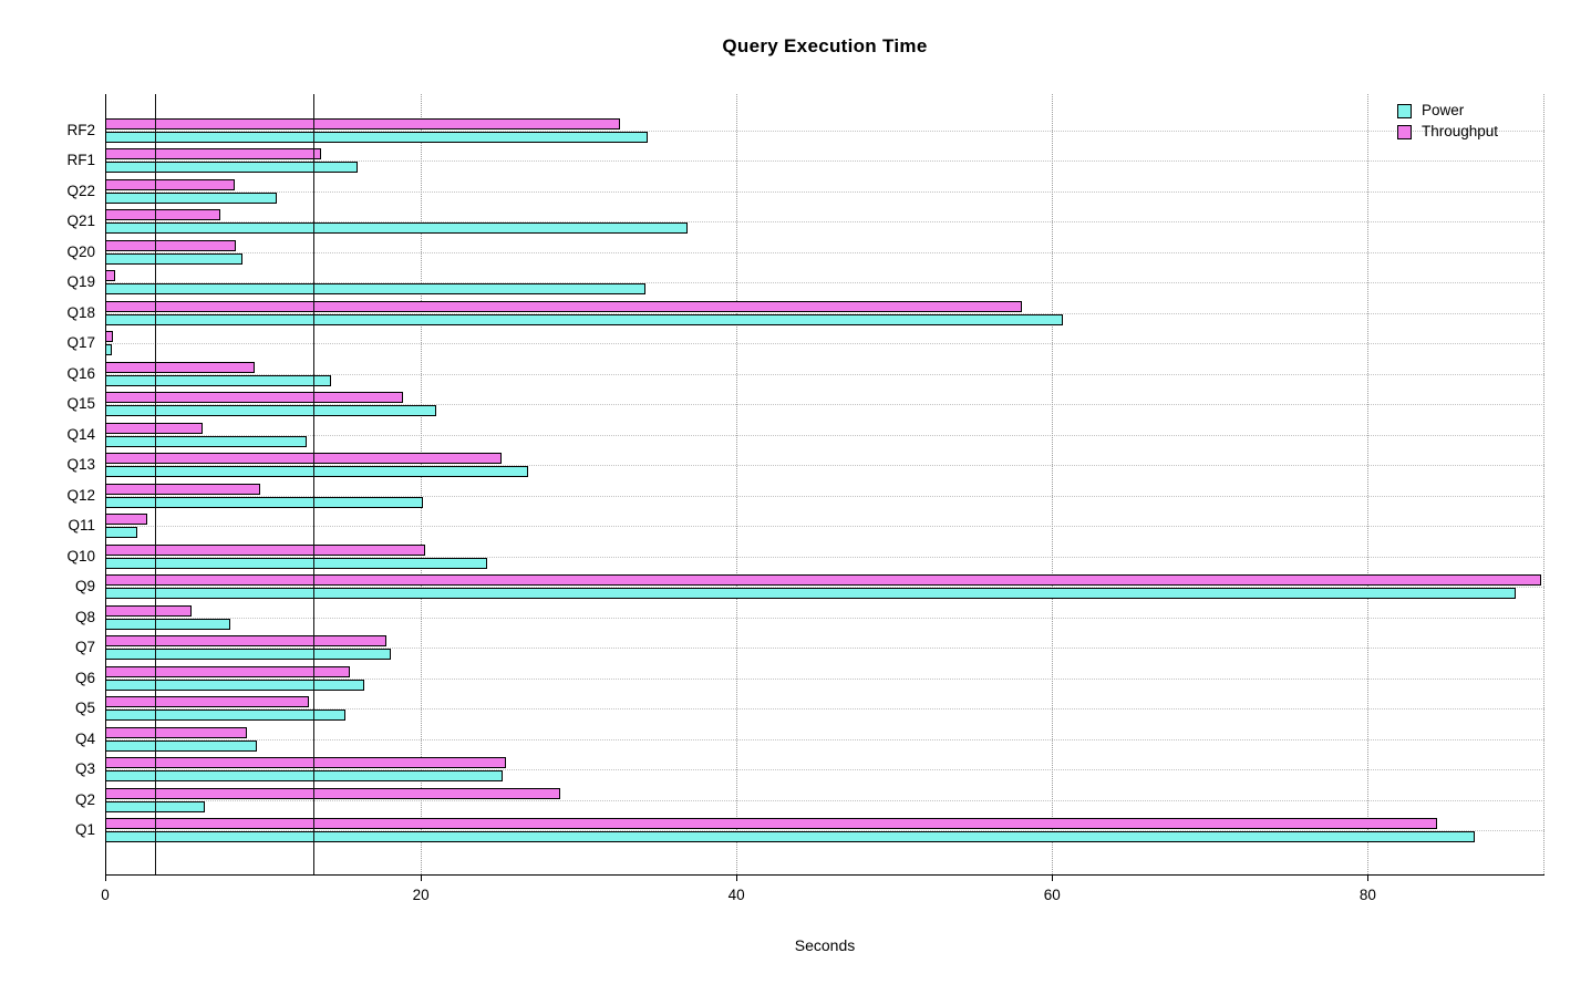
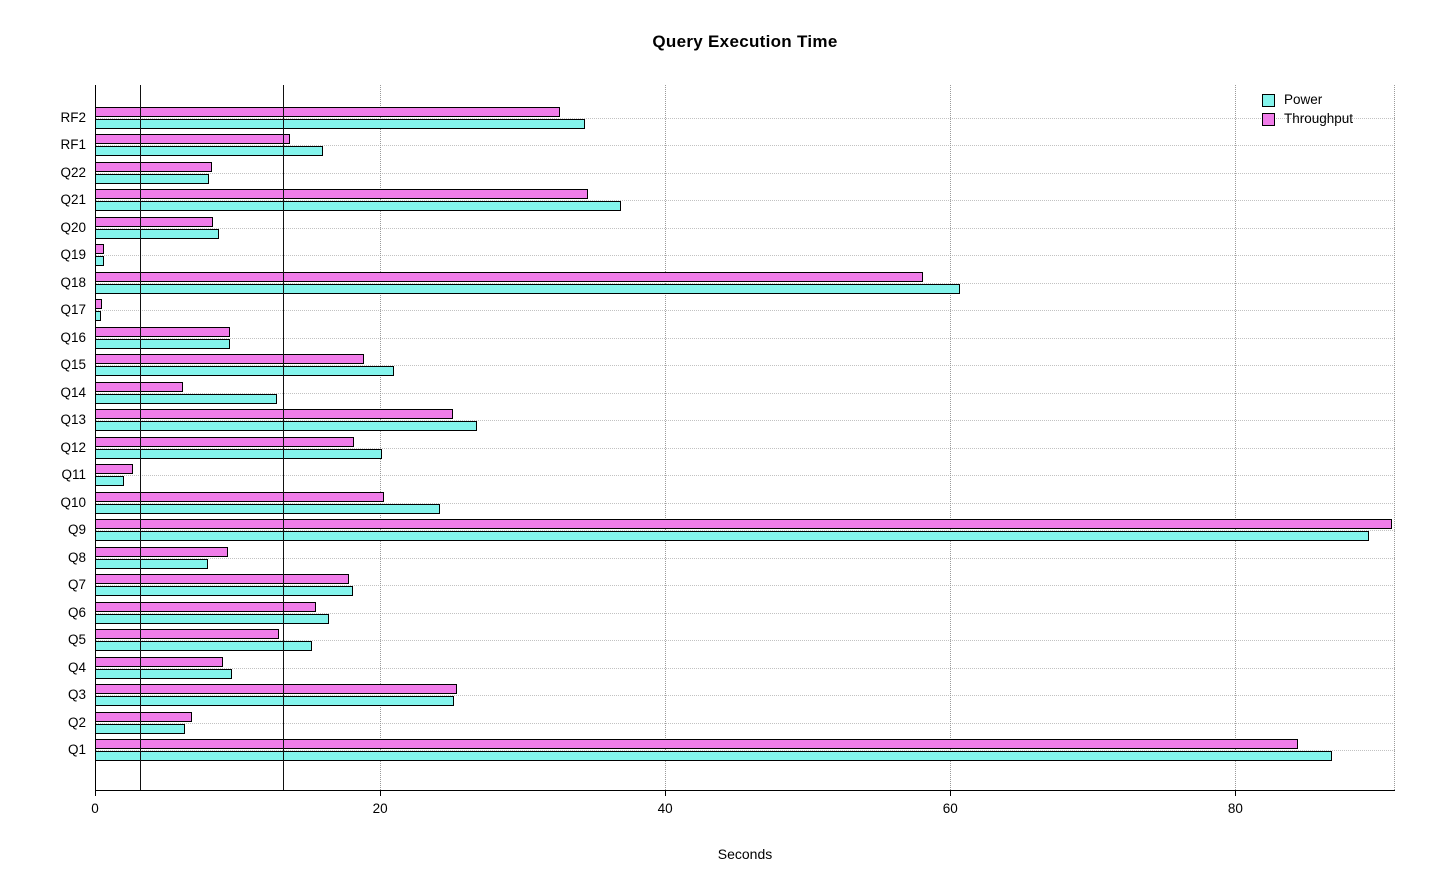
Throughput/Q2: 28.8 -> 6.8
Throughput/Q8: 5.5 -> 9.3
Throughput/Q12: 9.8 -> 18.2
Power/Q16: 14.3 -> 9.5
Power/Q19: 34.2 -> 0.7
Throughput/Q21: 7.3 -> 34.6
Power/Q22: 10.9 -> 8.0
